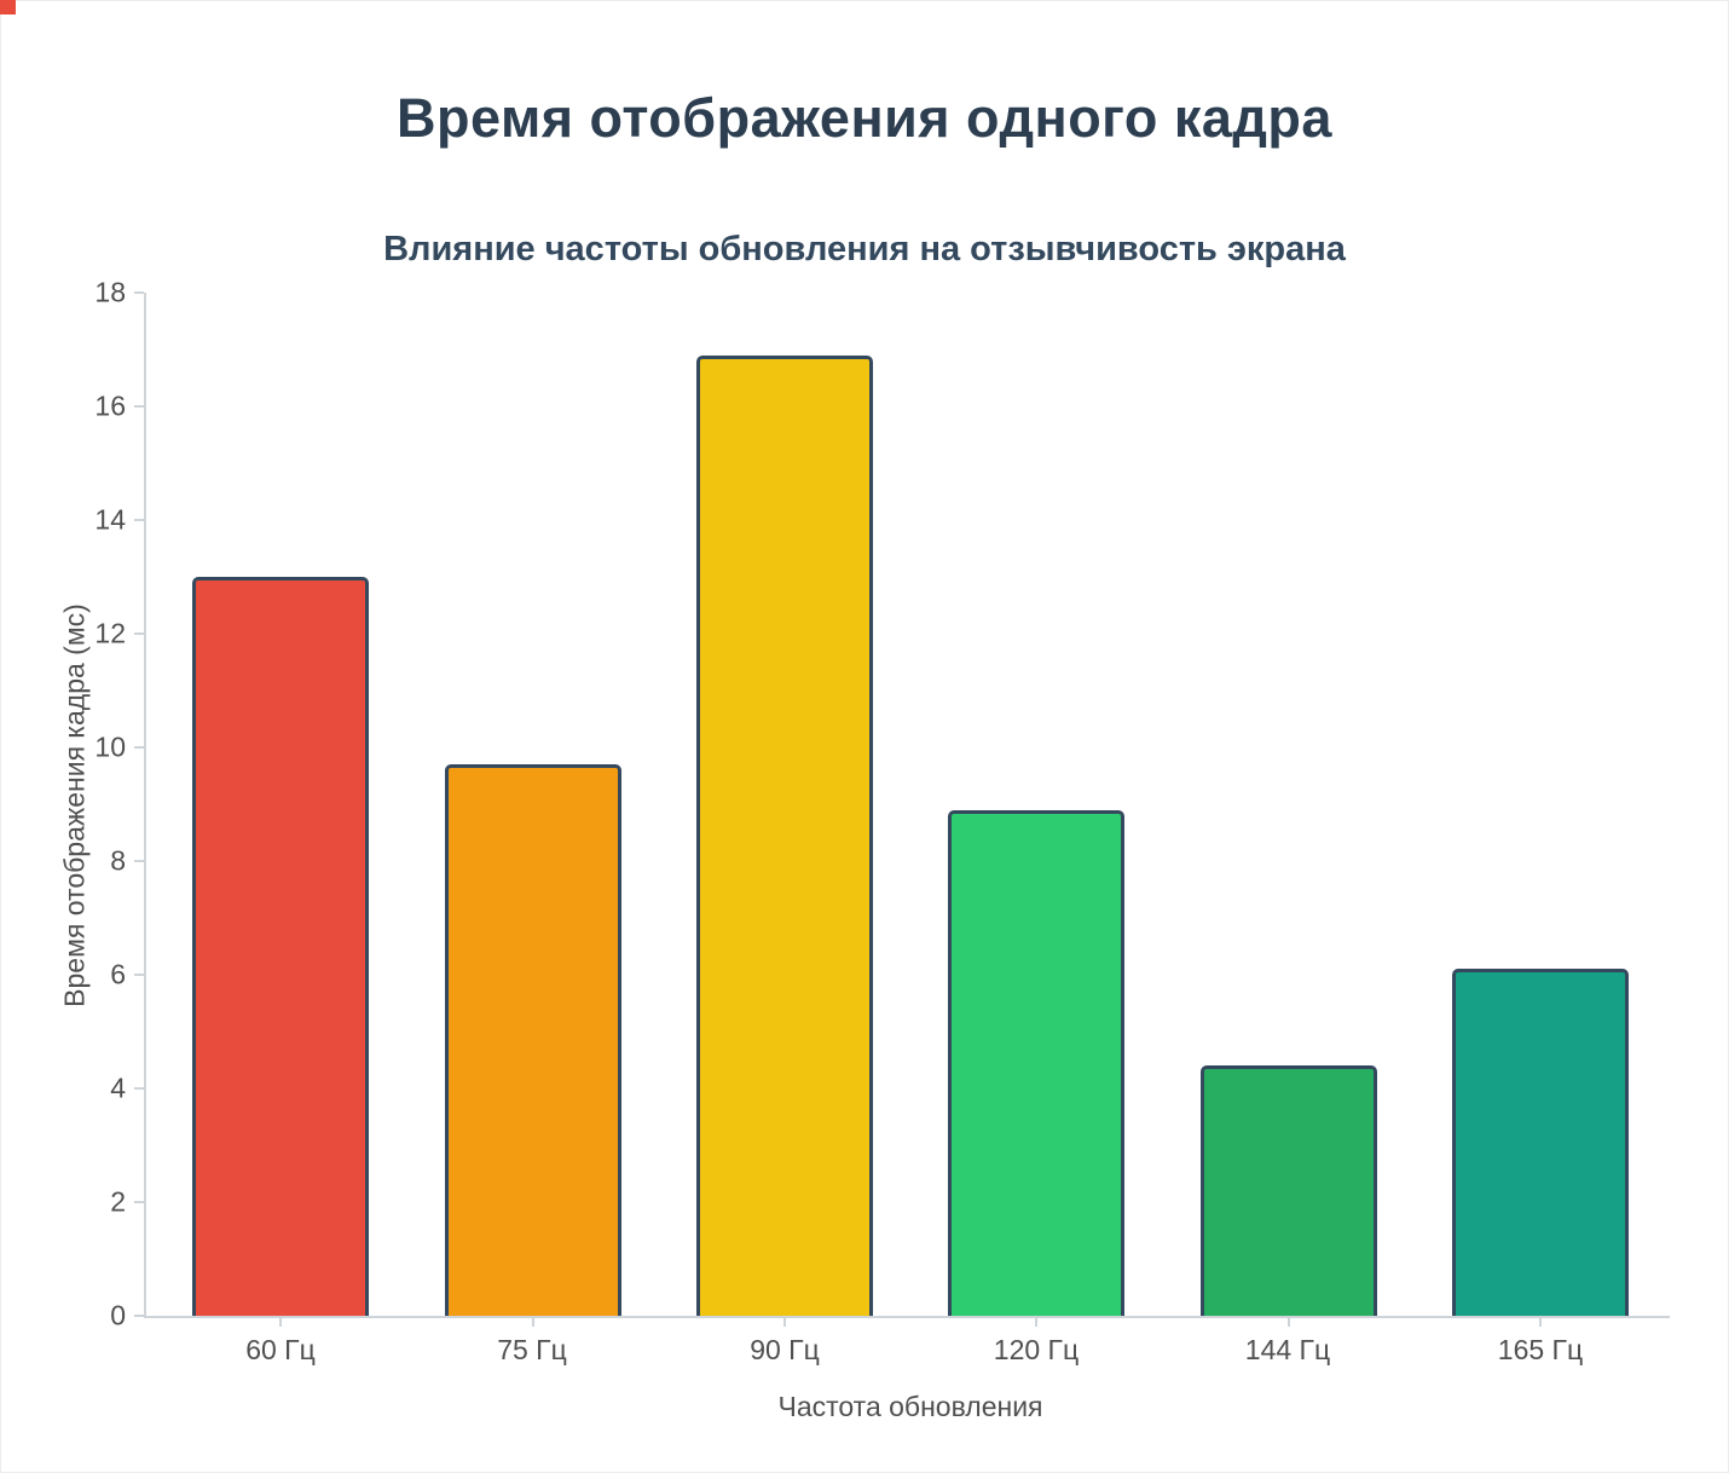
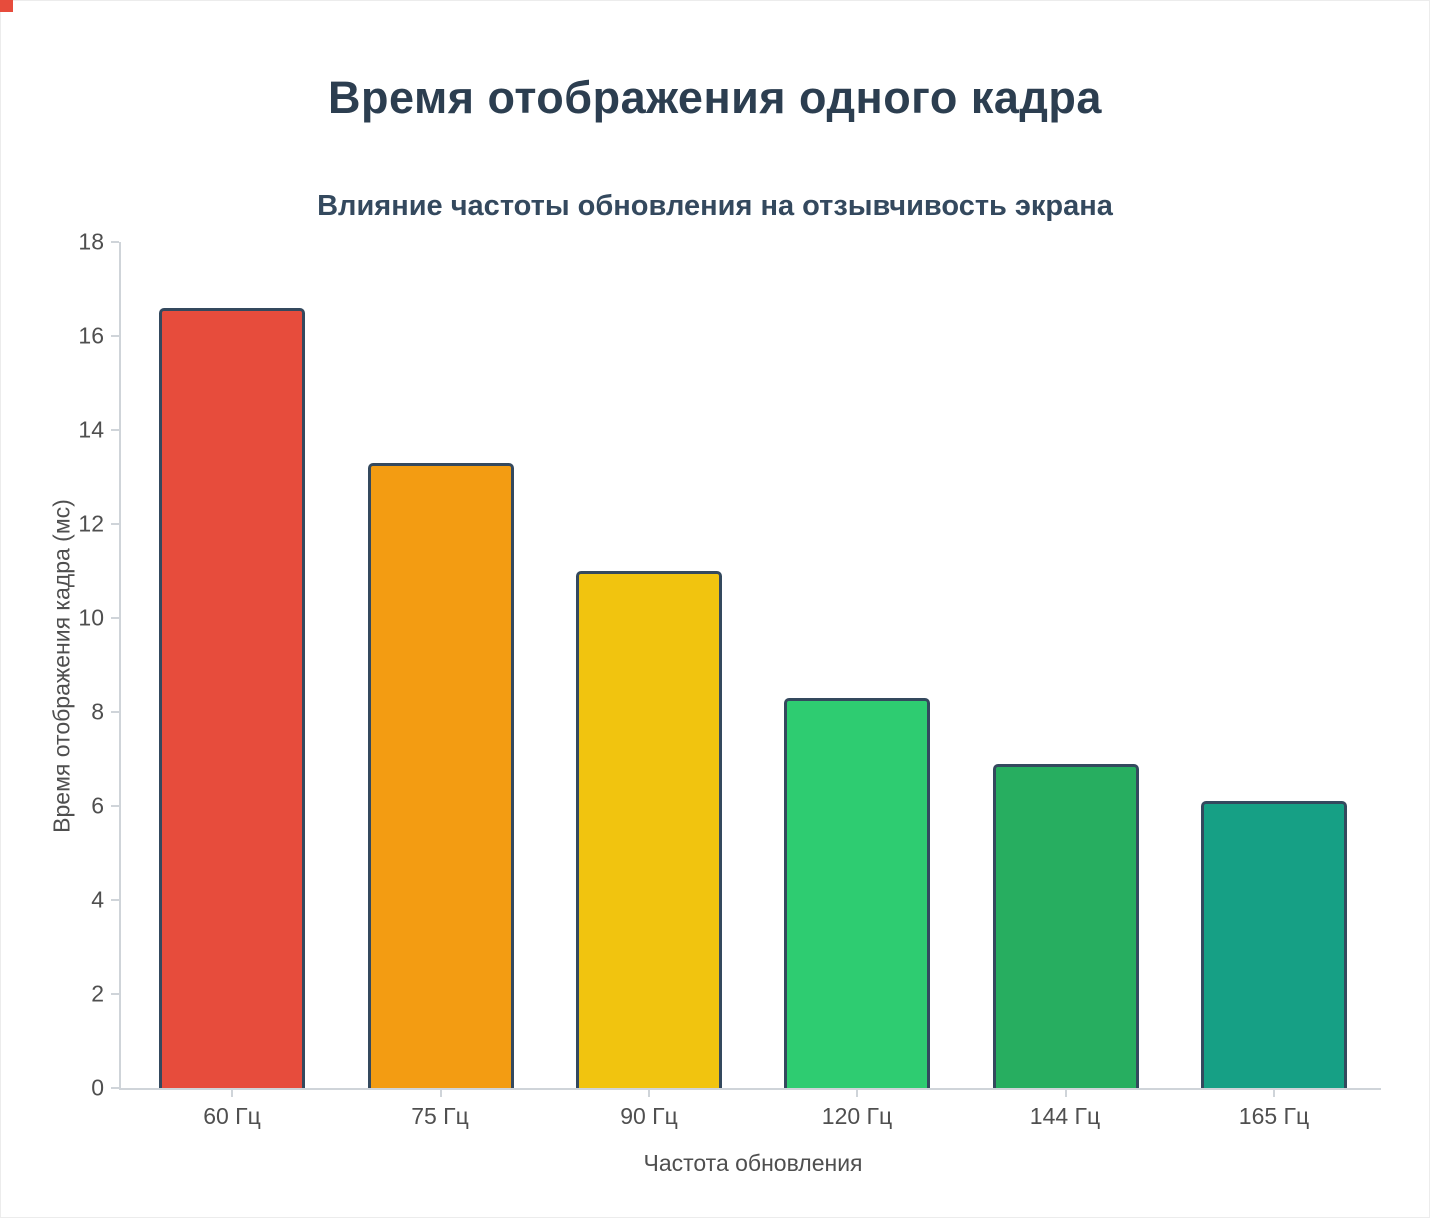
60 Гц: 13.0 -> 16.6
75 Гц: 9.7 -> 13.3
90 Гц: 16.9 -> 11.0
120 Гц: 8.9 -> 8.3
144 Гц: 4.4 -> 6.9
